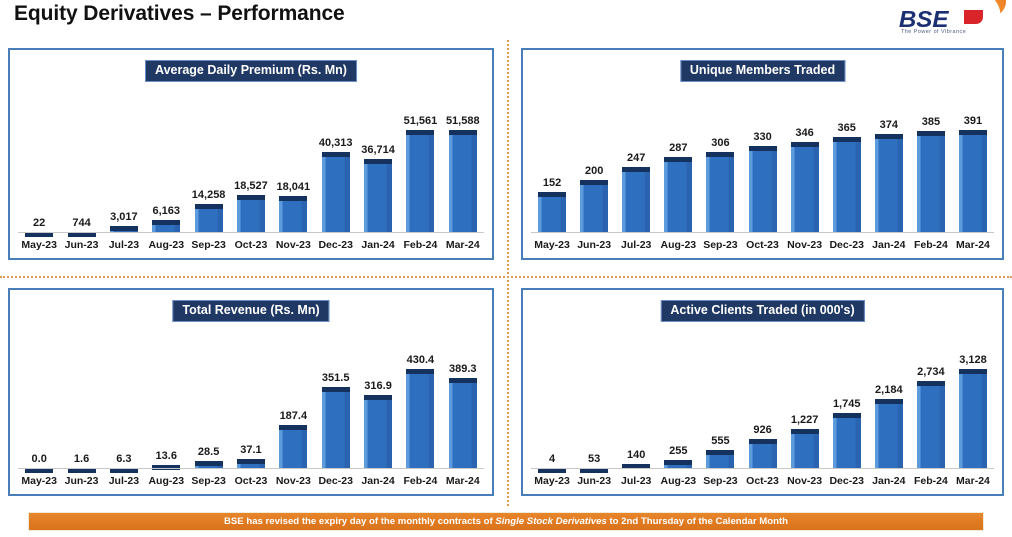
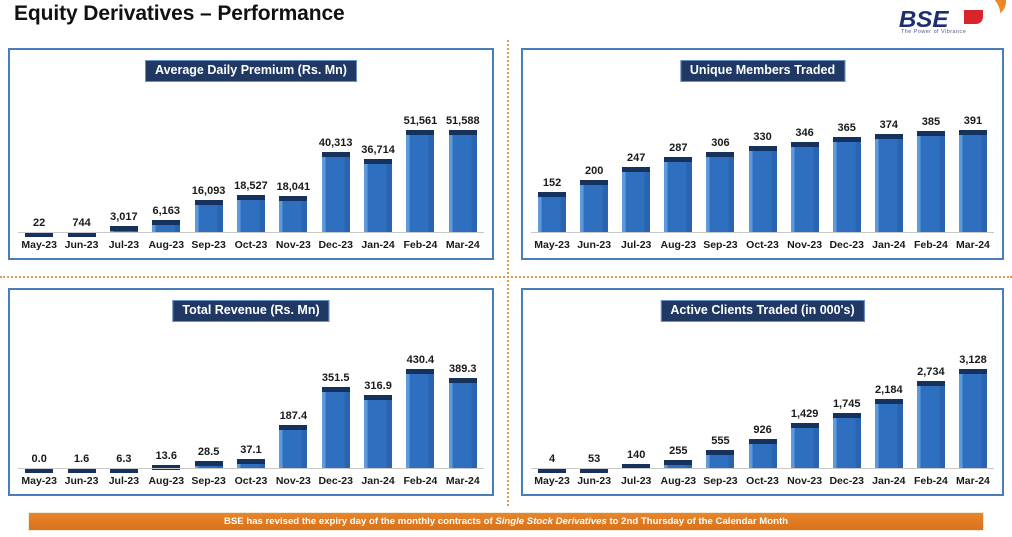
Average Daily Premium (Rs. Mn)/Sep-23: 14,258 -> 16,093
Active Clients Traded (in 000's)/Nov-23: 1,227 -> 1,429
